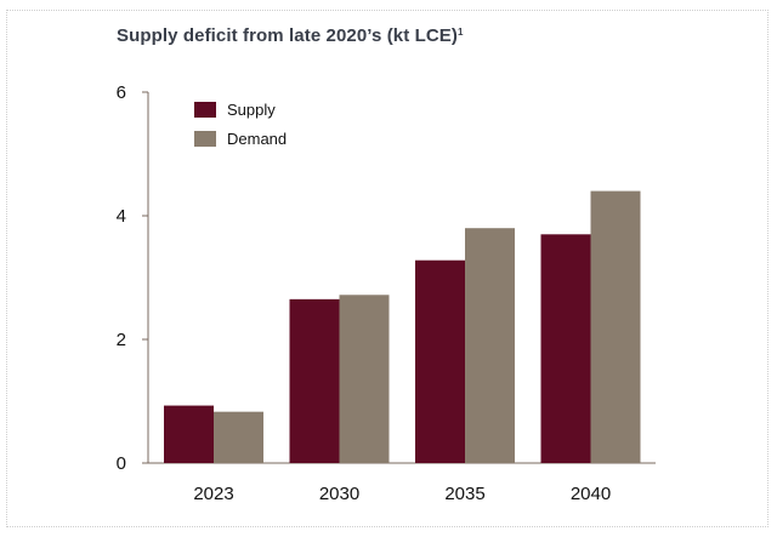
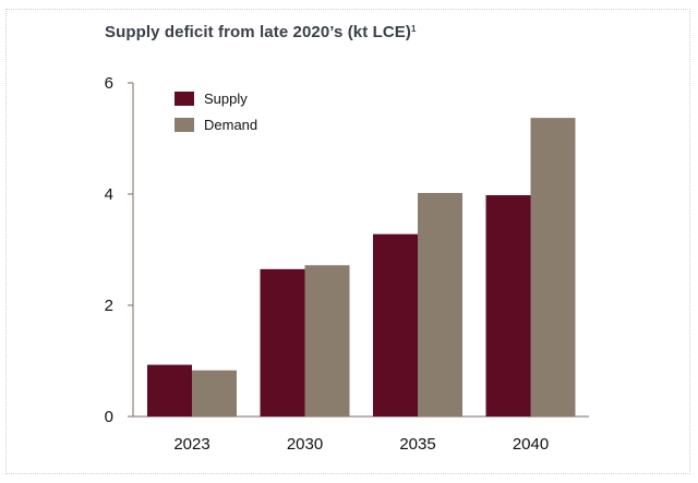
Demand/2035: 3.8 -> 4.0
Supply/2040: 3.7 -> 4.0
Demand/2040: 4.4 -> 5.4
